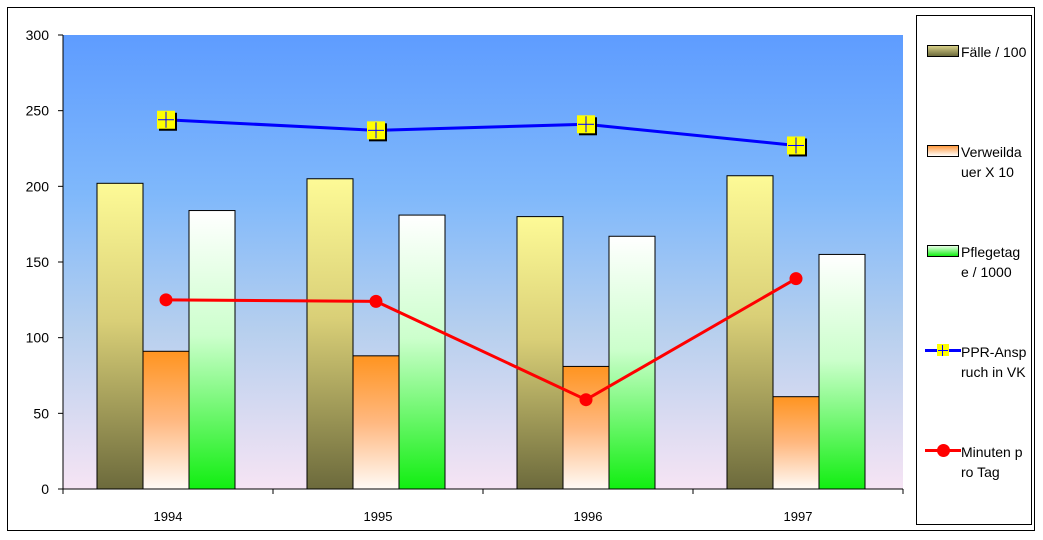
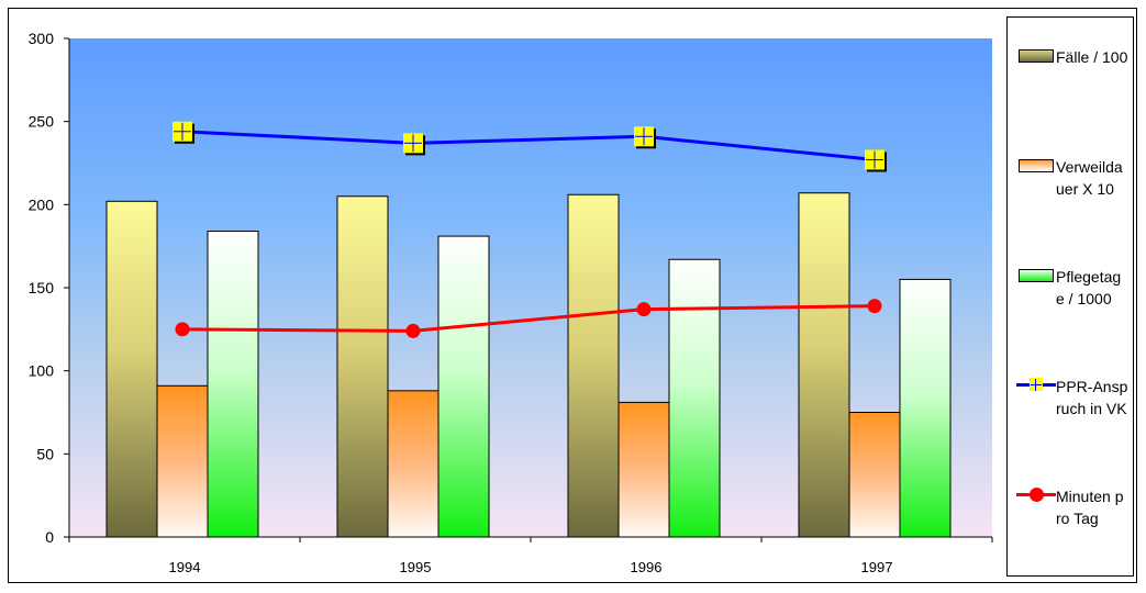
Fälle / 100/1996: 180 -> 206
Minuten pro Tag/1996: 59 -> 137
Verweildauer X 10/1997: 61 -> 75
